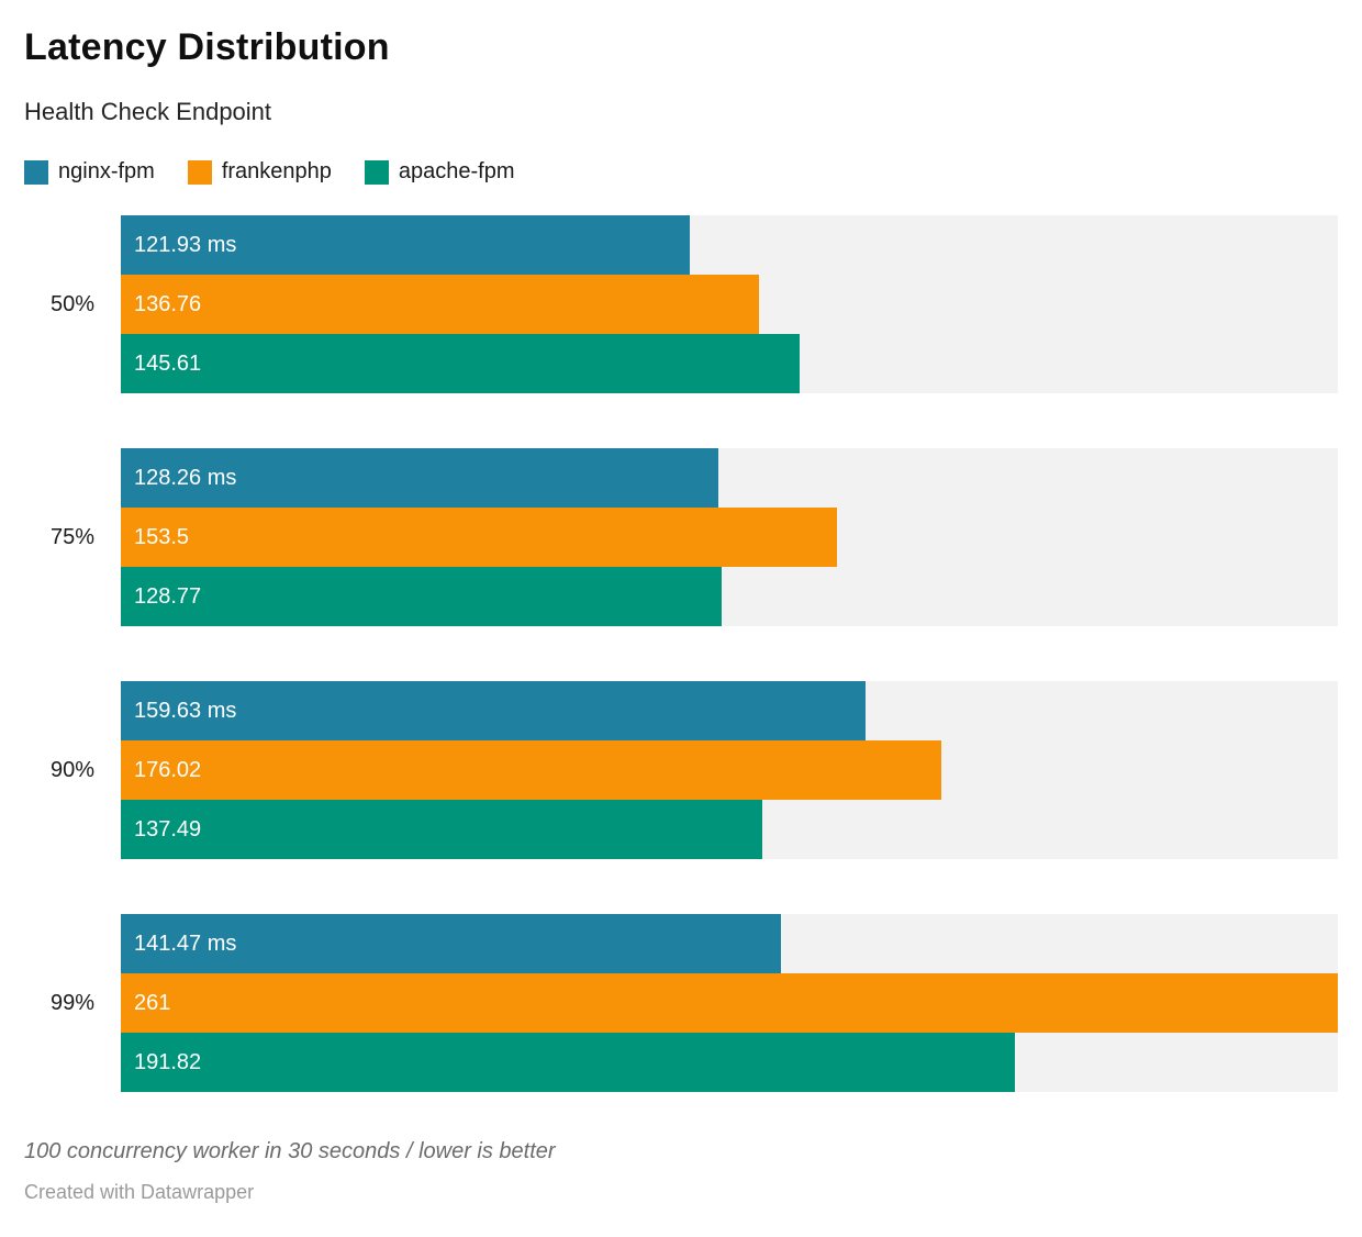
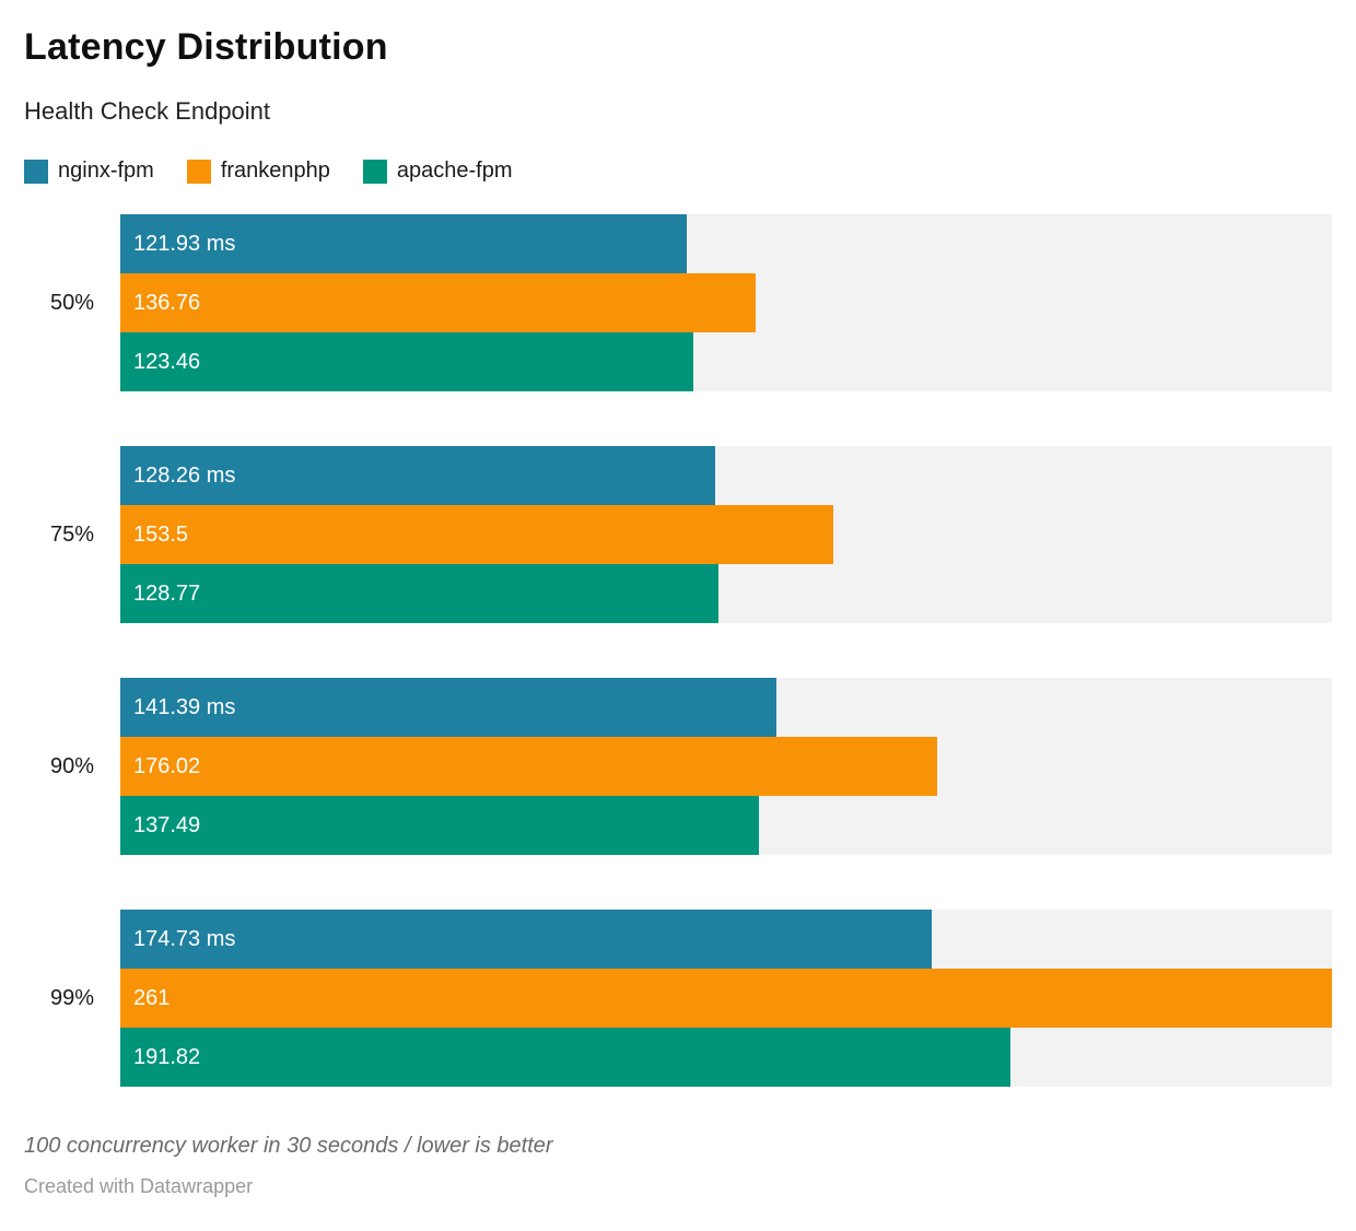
apache-fpm/50%: 145.61 -> 123.46
nginx-fpm/90%: 159.63 -> 141.39
nginx-fpm/99%: 141.47 -> 174.73
